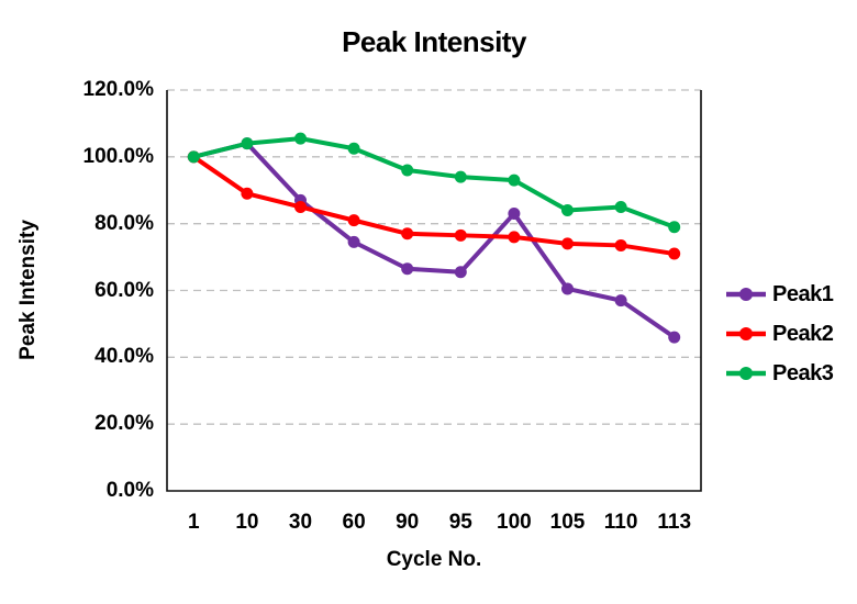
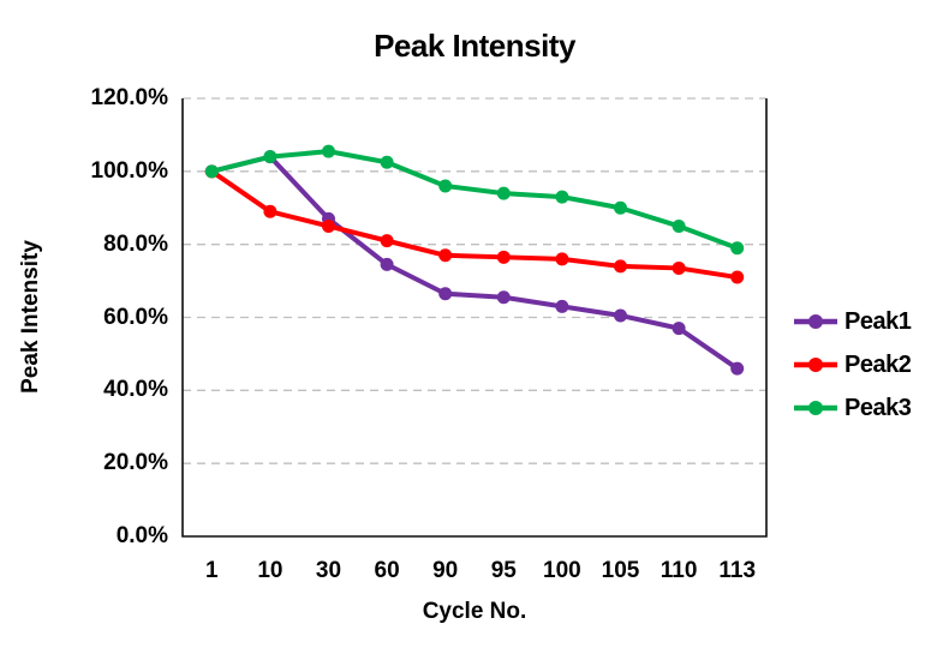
Peak1/100: 83% -> 63%
Peak3/105: 84% -> 90%
